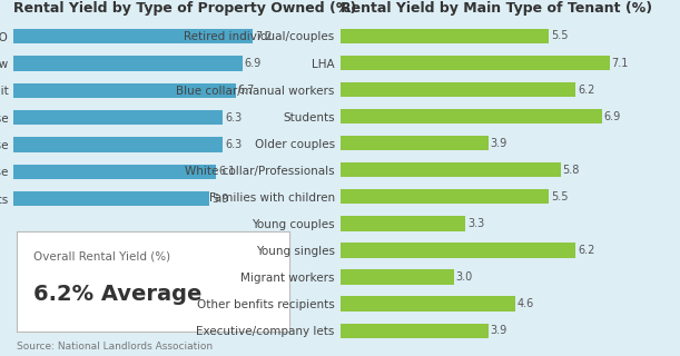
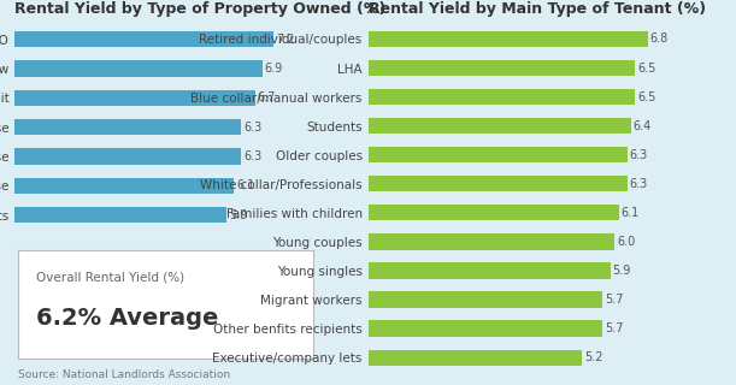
Rental Yield by Main Type of Tenant (%)/Retired individual/couples: 5.5 -> 6.8
Rental Yield by Main Type of Tenant (%)/LHA: 7.1 -> 6.5
Rental Yield by Main Type of Tenant (%)/Blue collar/manual workers: 6.2 -> 6.5
Rental Yield by Main Type of Tenant (%)/Students: 6.9 -> 6.4
Rental Yield by Main Type of Tenant (%)/Older couples: 3.9 -> 6.3
Rental Yield by Main Type of Tenant (%)/White collar/Professionals: 5.8 -> 6.3
Rental Yield by Main Type of Tenant (%)/Families with children: 5.5 -> 6.1
Rental Yield by Main Type of Tenant (%)/Young couples: 3.3 -> 6.0
Rental Yield by Main Type of Tenant (%)/Young singles: 6.2 -> 5.9
Rental Yield by Main Type of Tenant (%)/Migrant workers: 3.0 -> 5.7
Rental Yield by Main Type of Tenant (%)/Other benfits recipients: 4.6 -> 5.7
Rental Yield by Main Type of Tenant (%)/Executive/company lets: 3.9 -> 5.2
